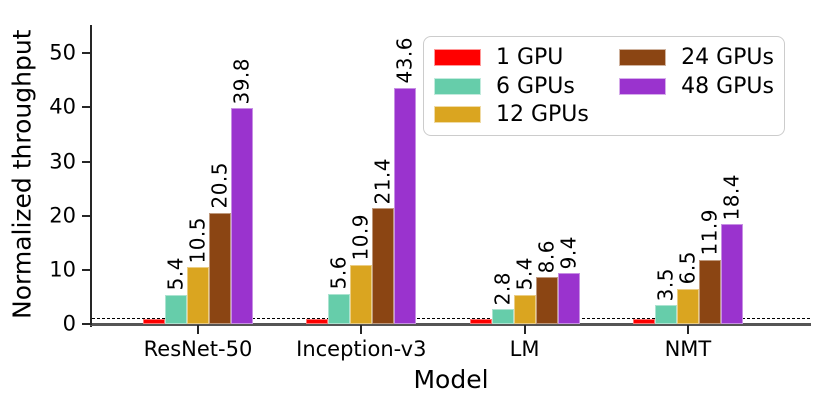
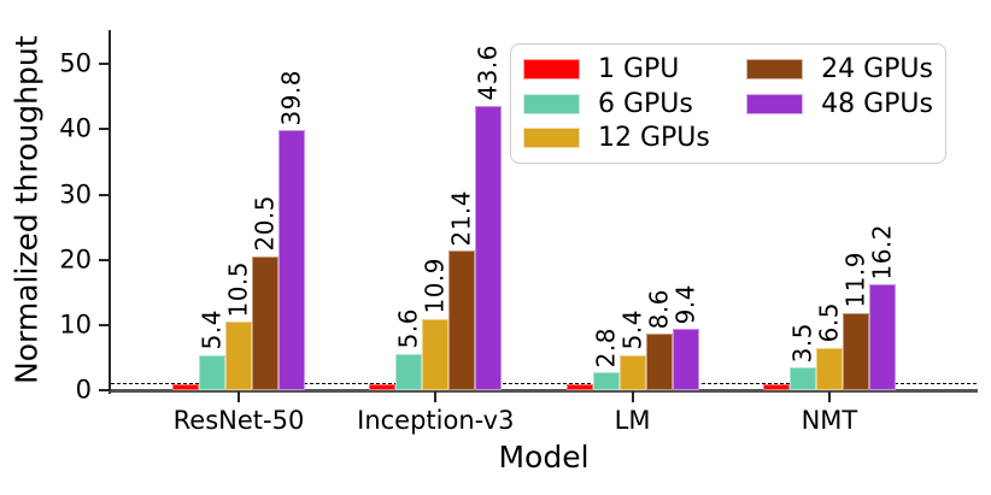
48 GPUs/NMT: 18.4 -> 16.2
